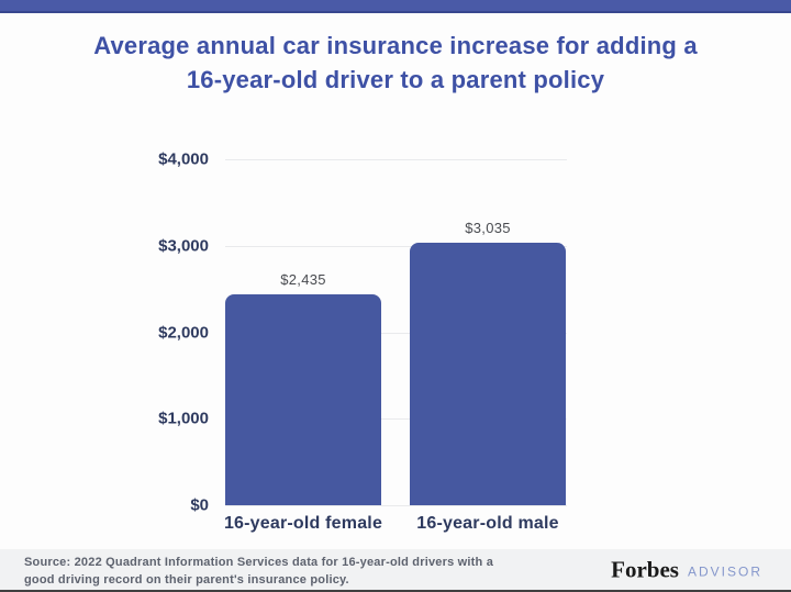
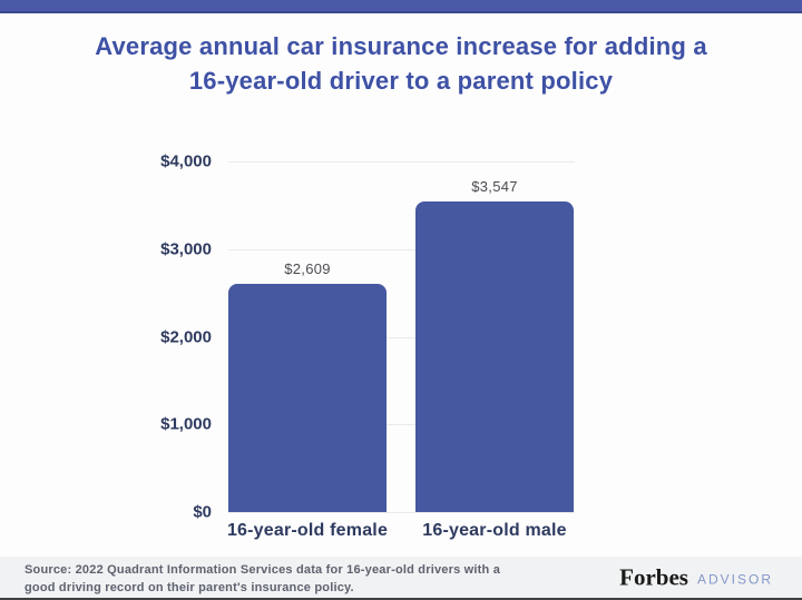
16-year-old female: $2,435 -> $2,609
16-year-old male: $3,035 -> $3,547
